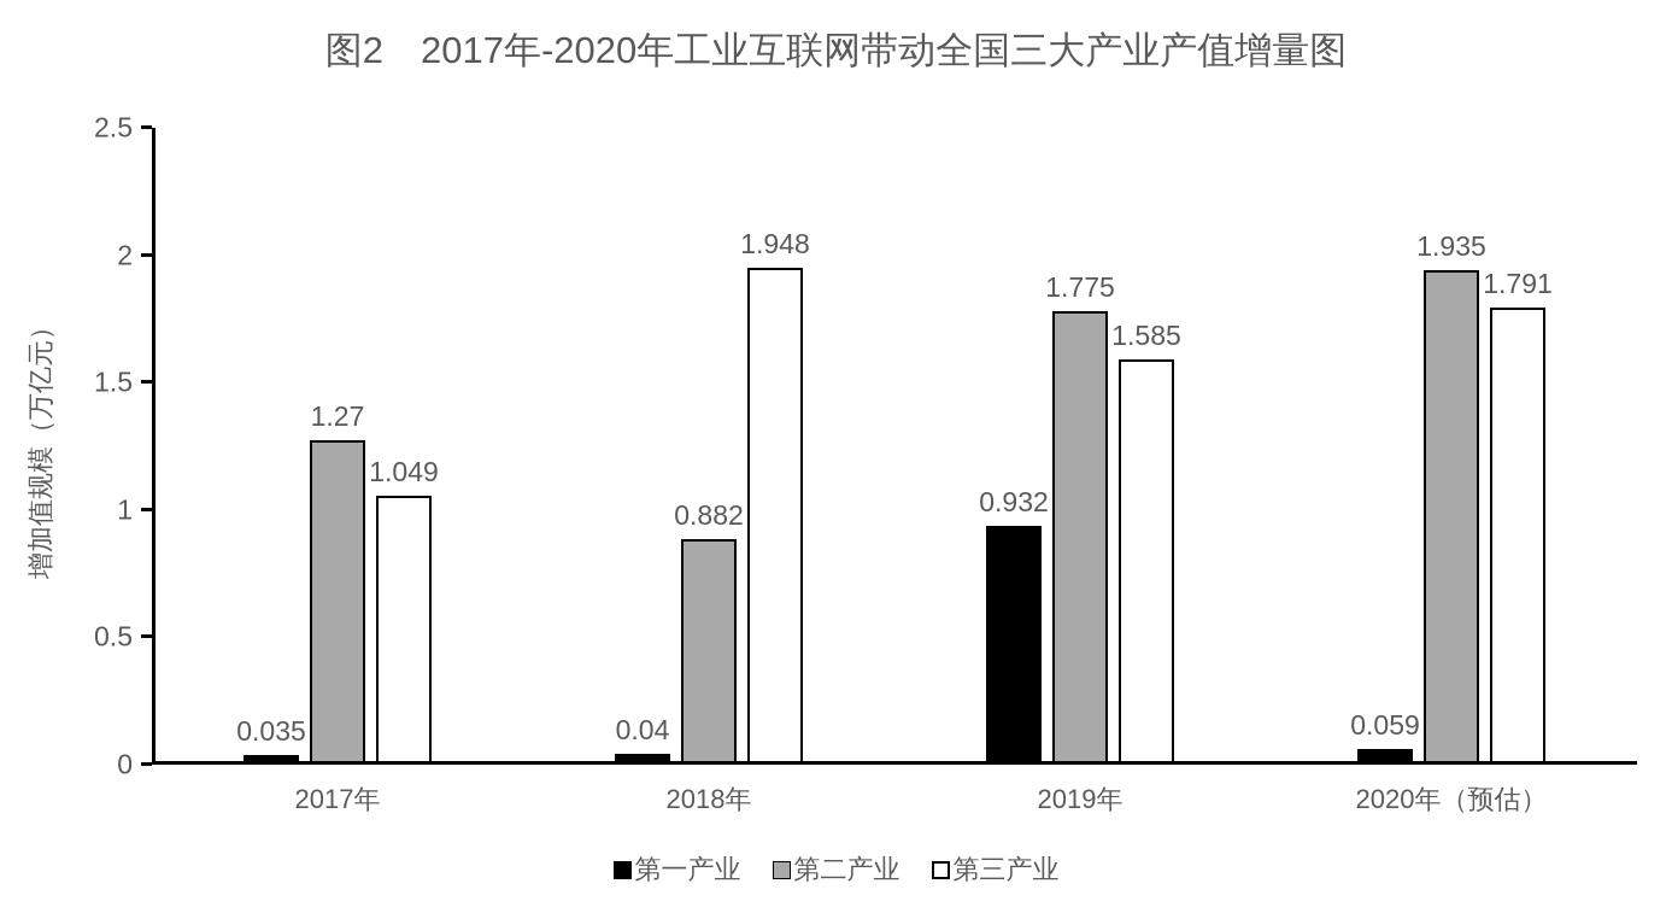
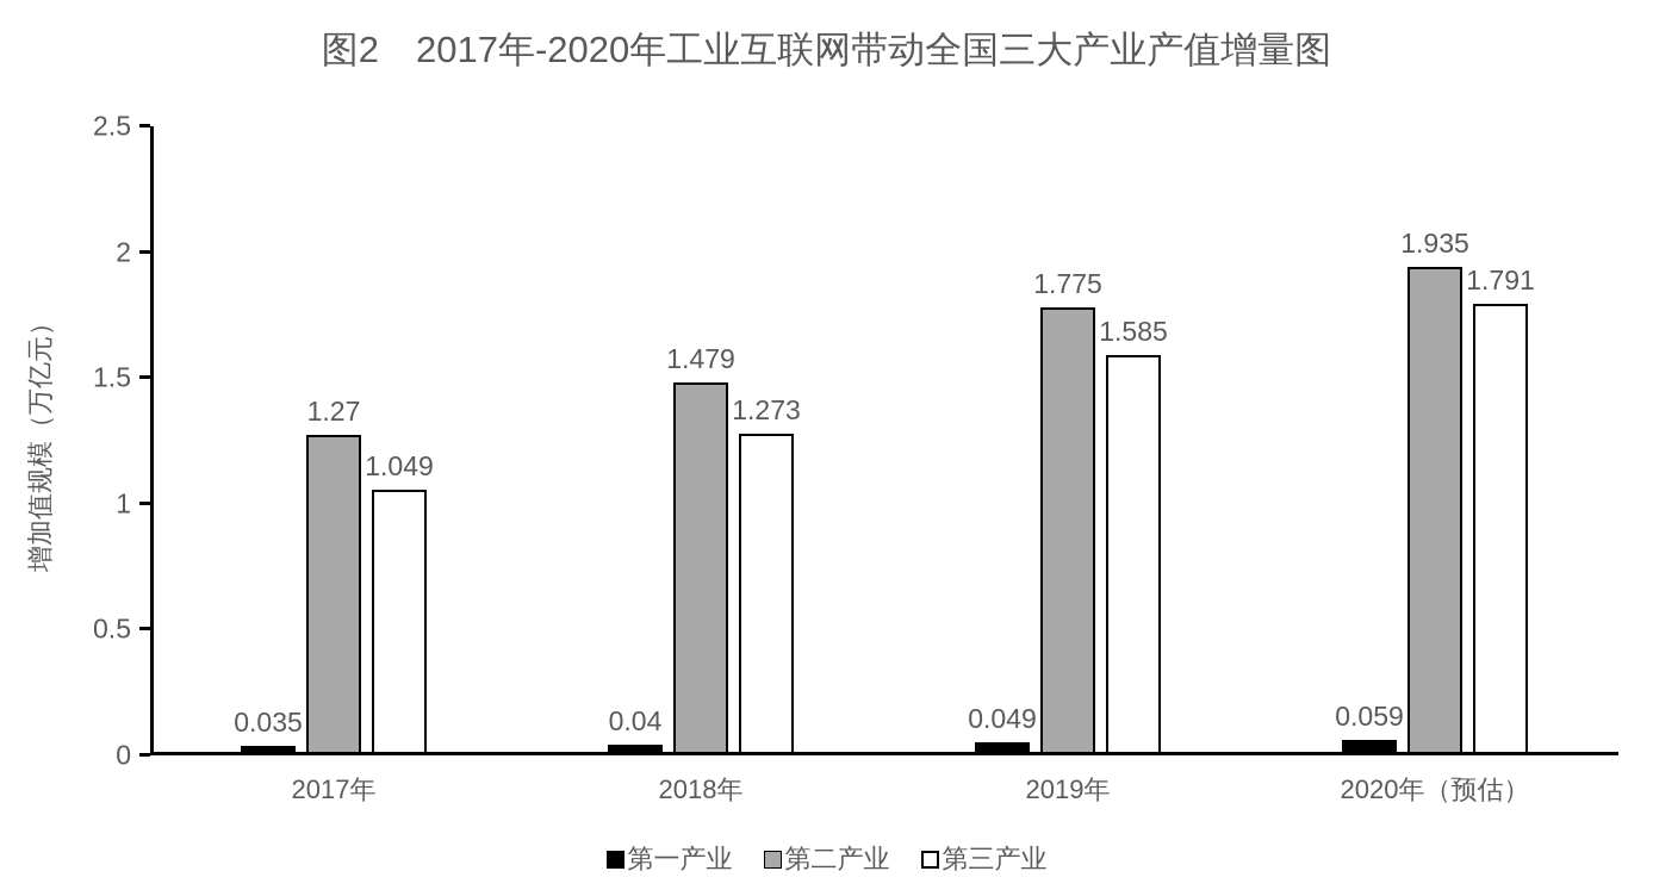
第二产业/2018年: 0.882 -> 1.479
第三产业/2018年: 1.948 -> 1.273
第一产业/2019年: 0.932 -> 0.049
